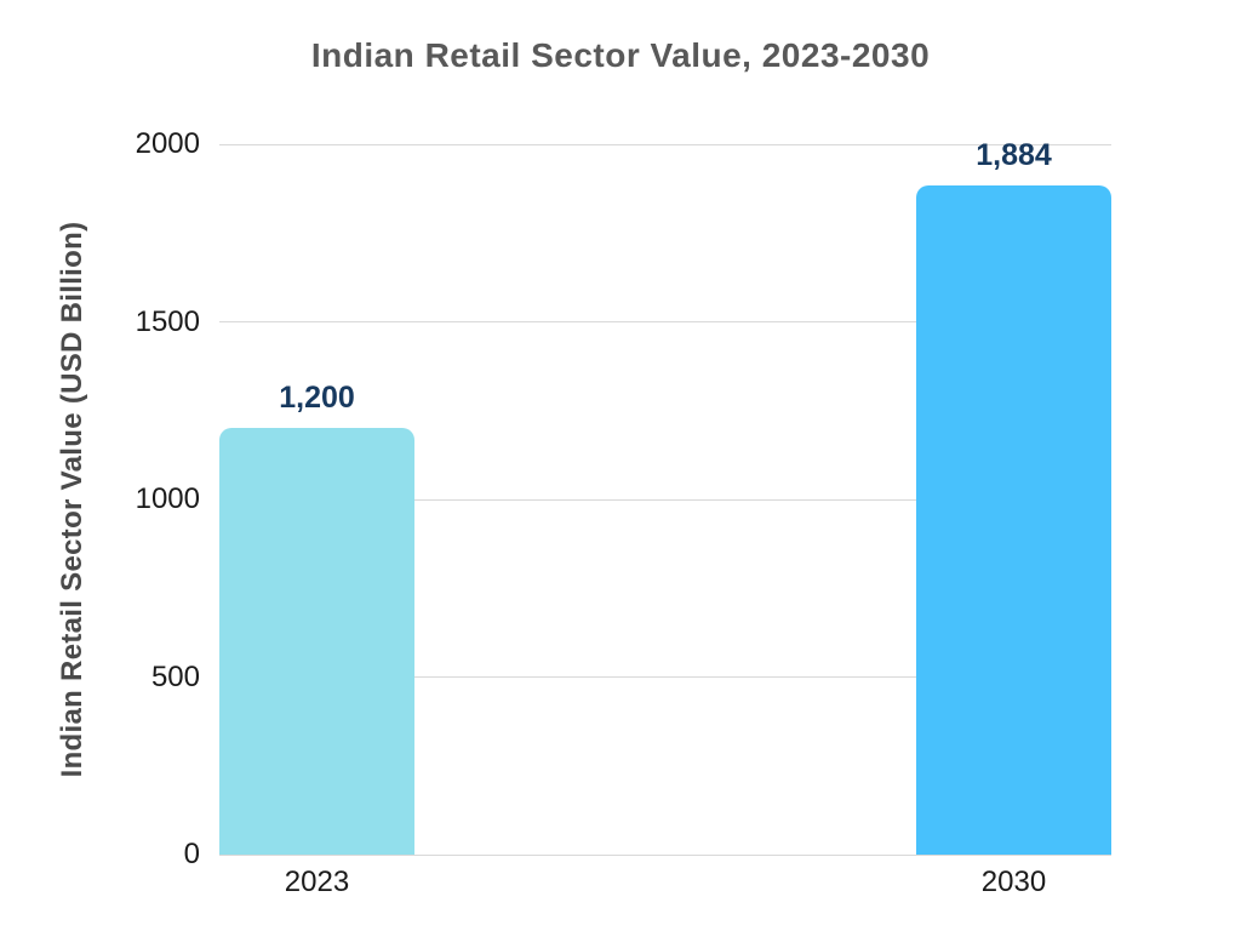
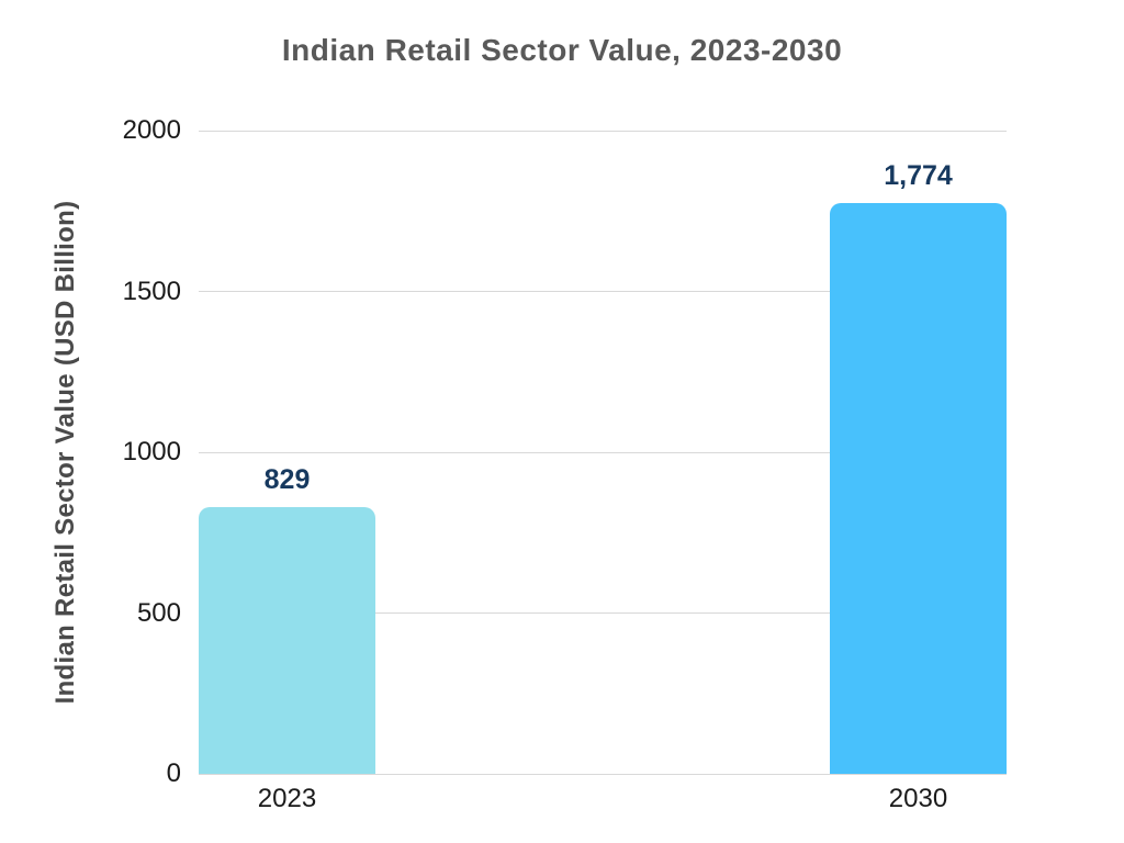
2023: 1,200 -> 829
2030: 1,884 -> 1,774
